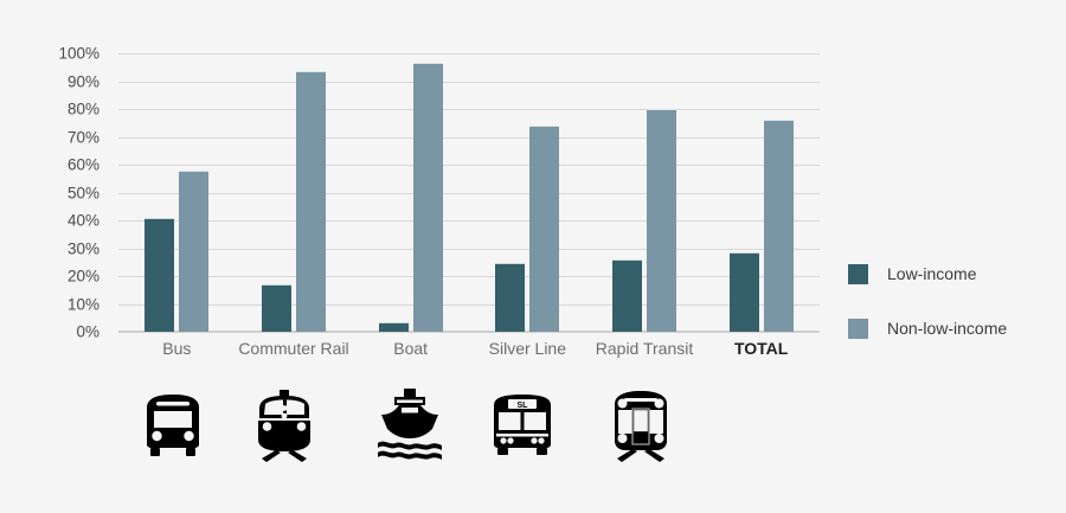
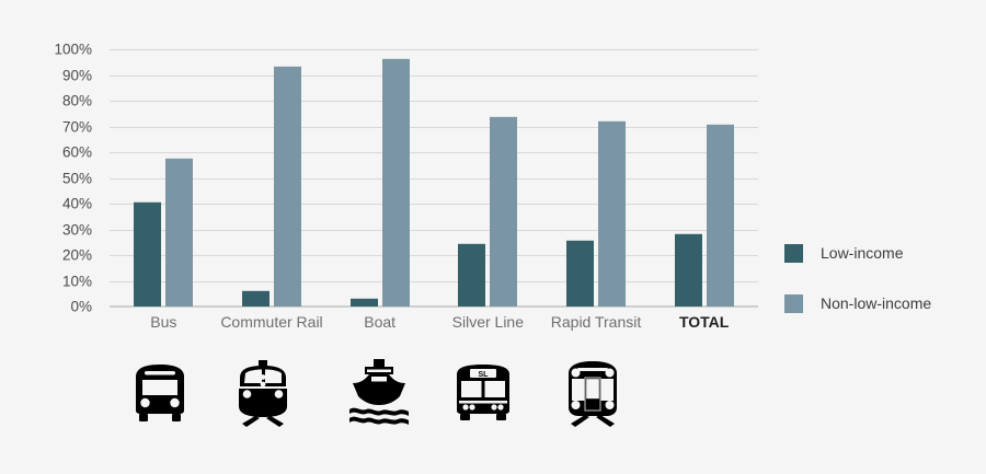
Low-income/Commuter Rail: 17% -> 6%
Non-low-income/Rapid Transit: 80% -> 72%
Non-low-income/TOTAL: 76% -> 71%
